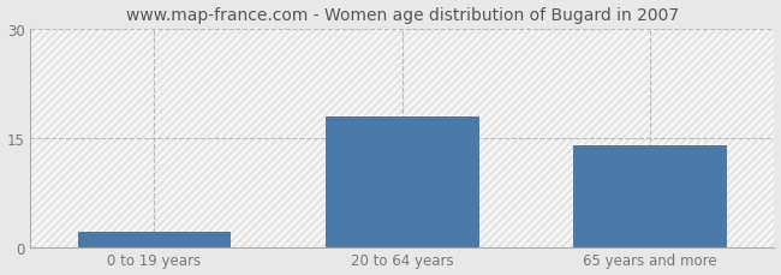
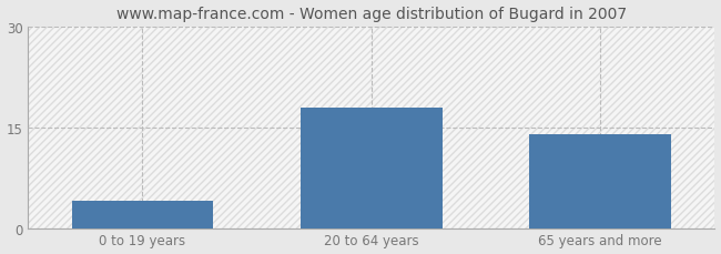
0 to 19 years: 2 -> 4
